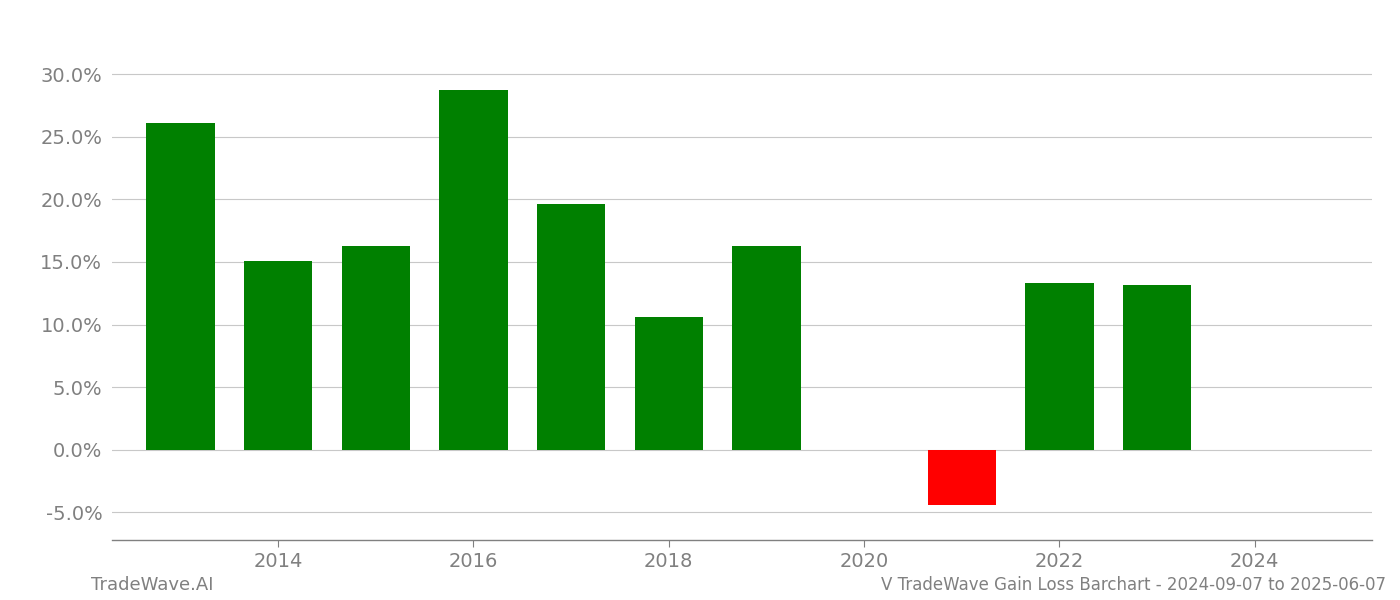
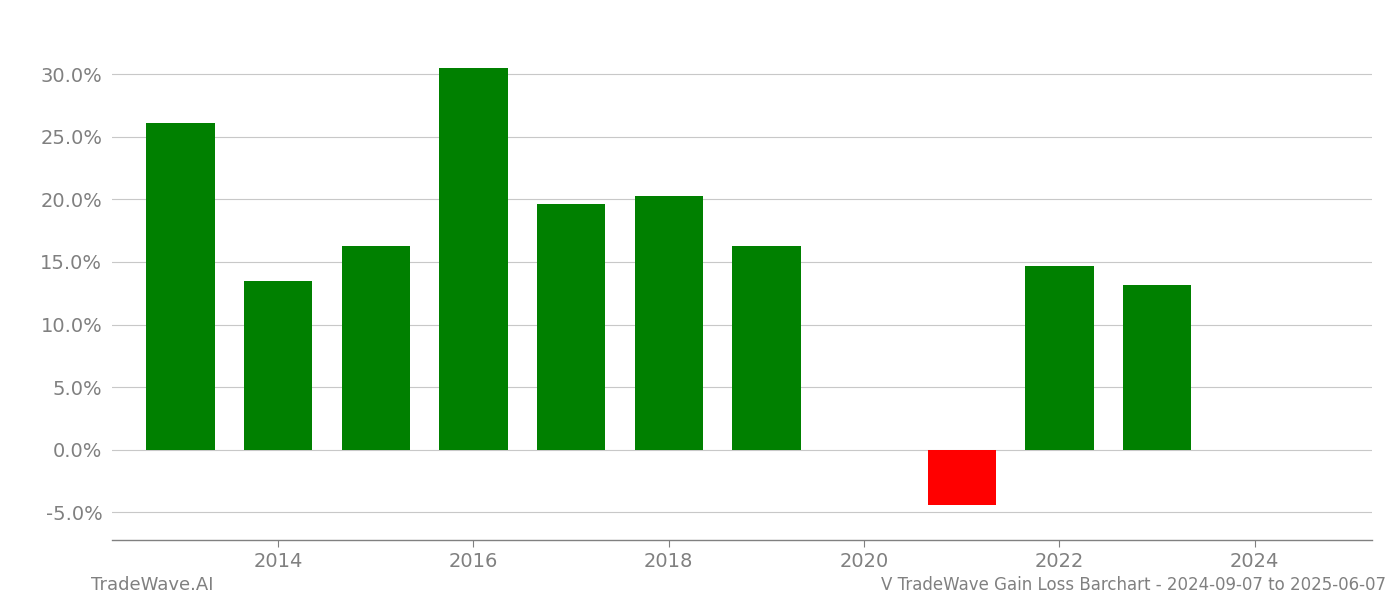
2014: 15.1% -> 13.5%
2016: 28.7% -> 30.5%
2018: 10.6% -> 20.3%
2022: 13.3% -> 14.7%
